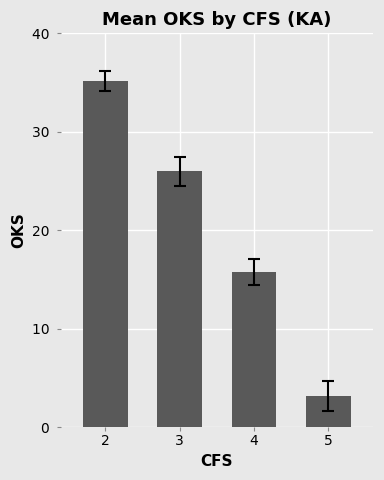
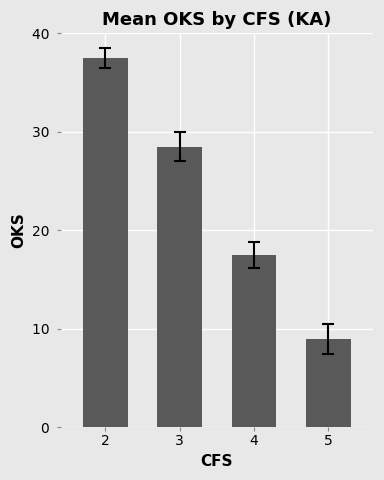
2: 35.2  -> 37.5 
3: 26.0  -> 28.5 
4: 15.8  -> 17.5 
5: 3.2  -> 9.0 
